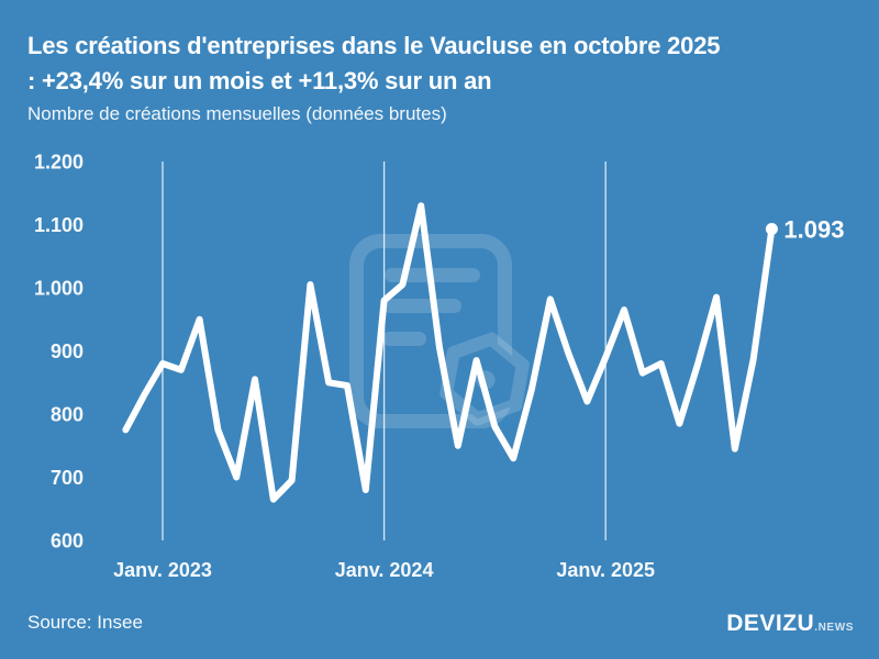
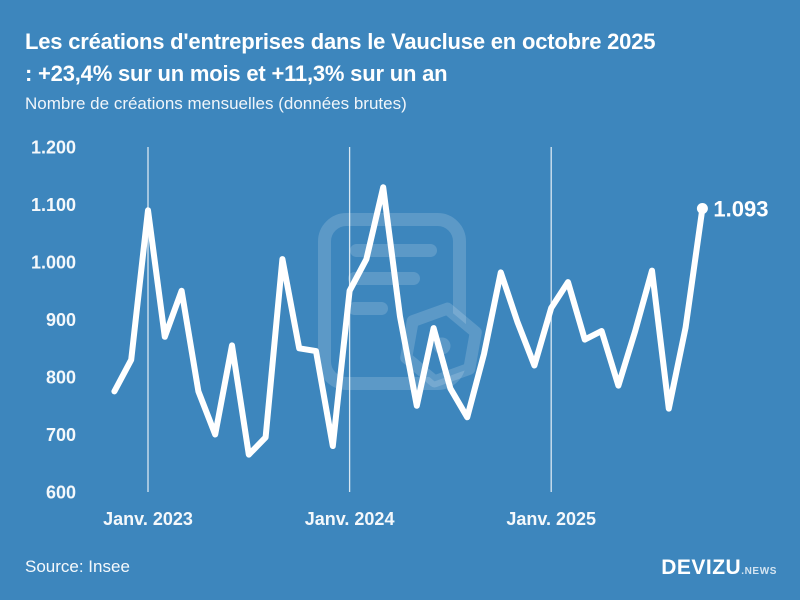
Janv. 2023: 880 -> 1090
Janv. 2024: 980 -> 950
Janv. 2025: 890 -> 920
